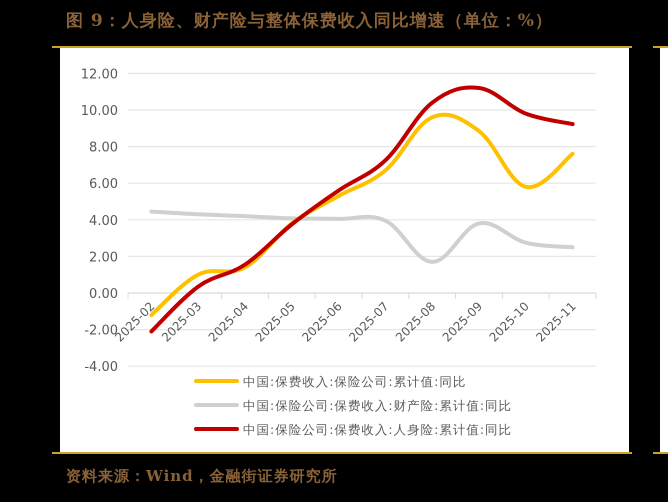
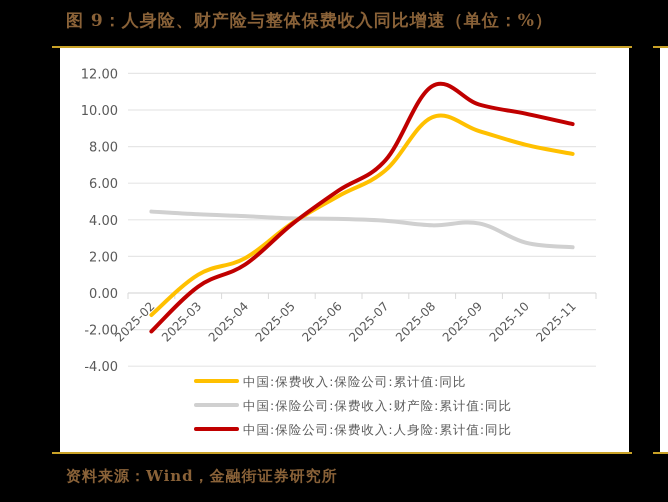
中国:保费收入:保险公司:累计值:同比/2025-04: 1.4 -> 1.9
中国:保险公司:保费收入:财产险:累计值:同比/2025-08: 1.7 -> 3.7
中国:保险公司:保费收入:人身险:累计值:同比/2025-08: 10.4 -> 11.3
中国:保险公司:保费收入:人身险:累计值:同比/2025-09: 11.2 -> 10.3
中国:保费收入:保险公司:累计值:同比/2025-10: 5.8 -> 8.1
